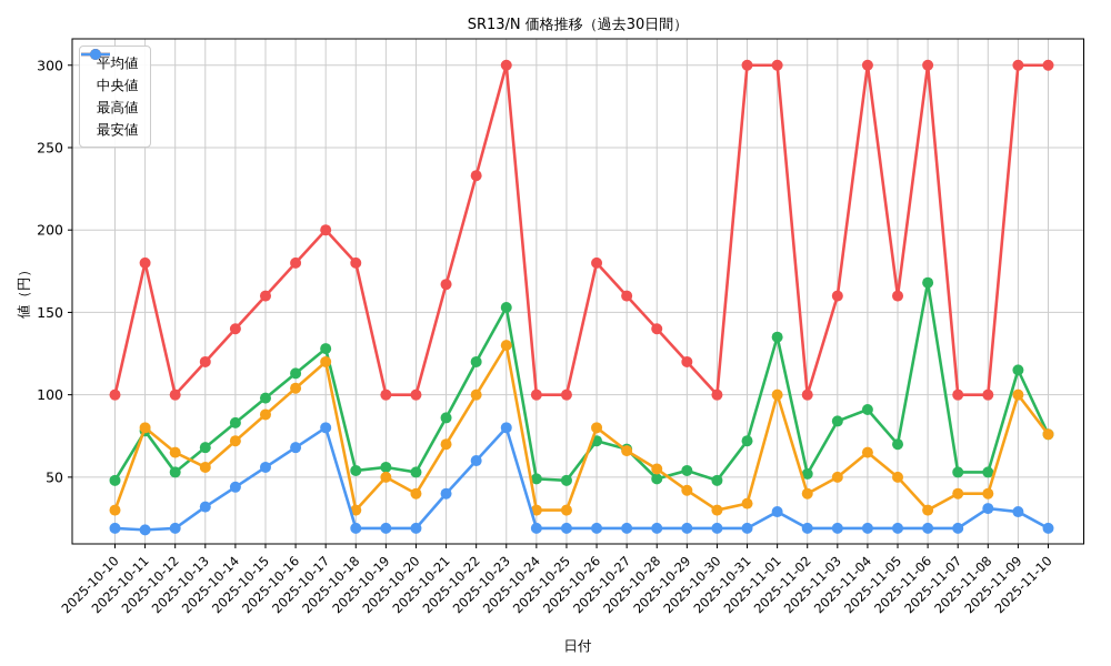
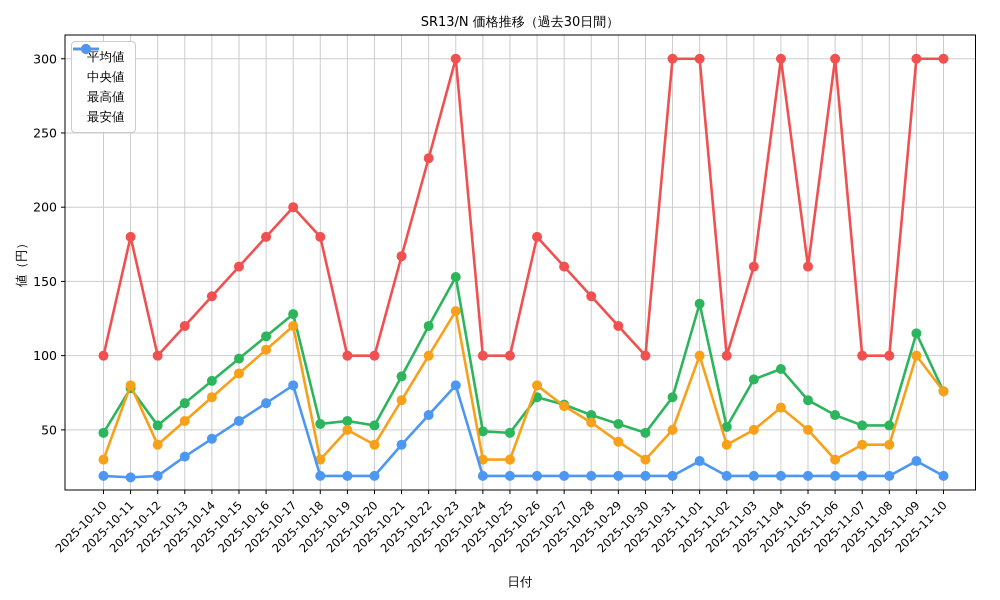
中央値/2025-10-12: 65 -> 40
平均値/2025-10-28: 49 -> 60
中央値/2025-10-31: 34 -> 50
平均値/2025-11-06: 168 -> 60
最安値/2025-11-08: 31 -> 19
